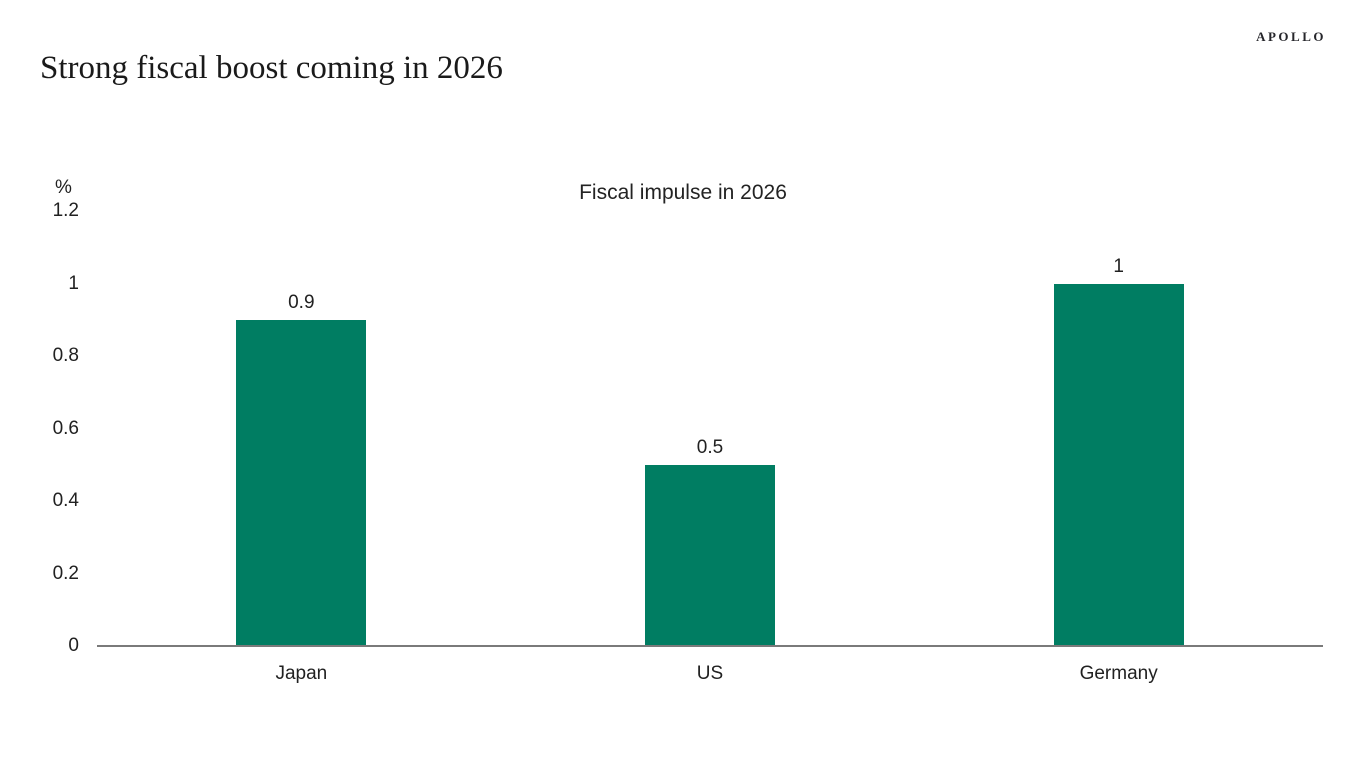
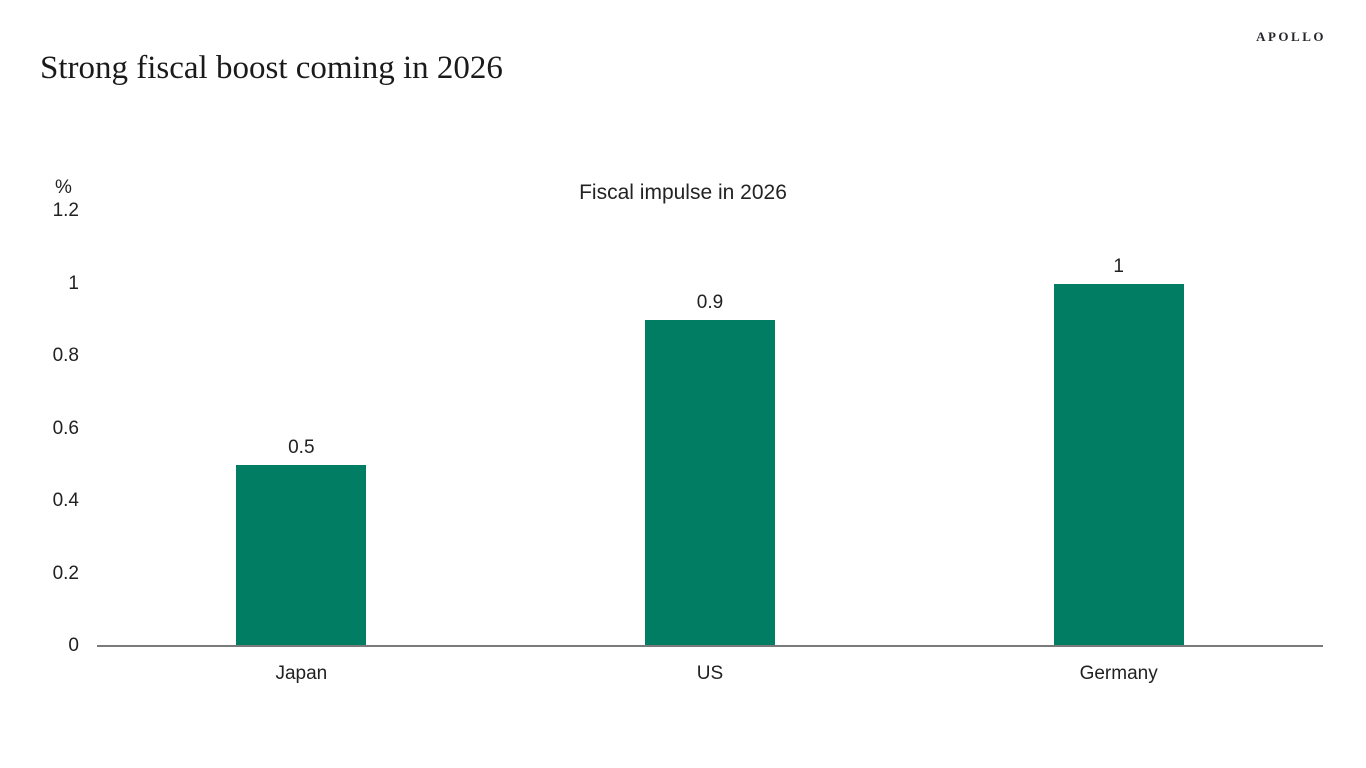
Japan: 0.9 -> 0.5
US: 0.5 -> 0.9
